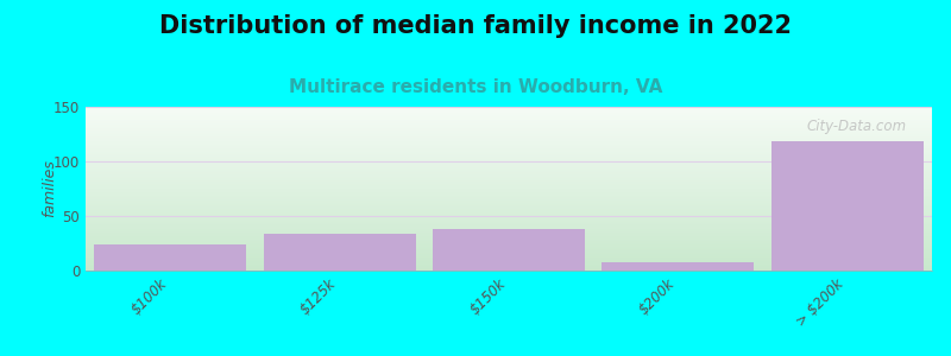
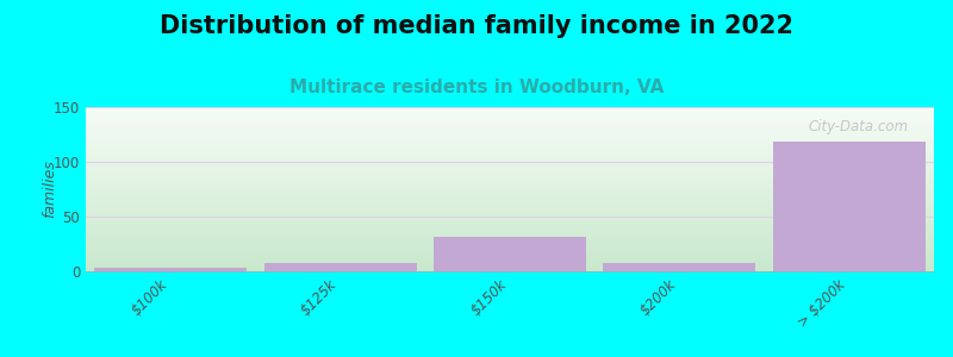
$100k: 24 -> 3
$125k: 34 -> 8
$150k: 38 -> 32
